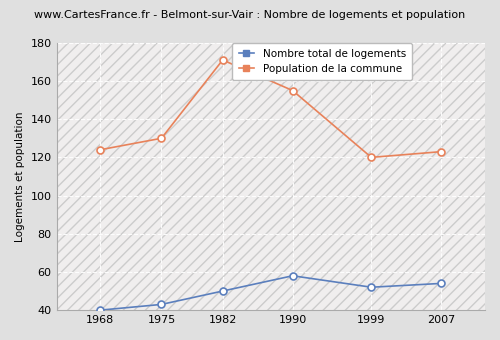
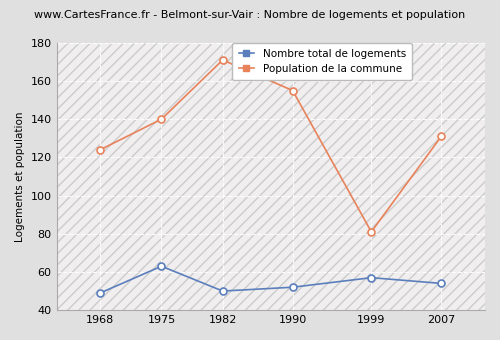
Nombre total de logements/1968: 40 -> 49
Nombre total de logements/1975: 43 -> 63
Population de la commune/1975: 130 -> 140
Nombre total de logements/1990: 58 -> 52
Nombre total de logements/1999: 52 -> 57
Population de la commune/1999: 120 -> 81
Population de la commune/2007: 123 -> 131
